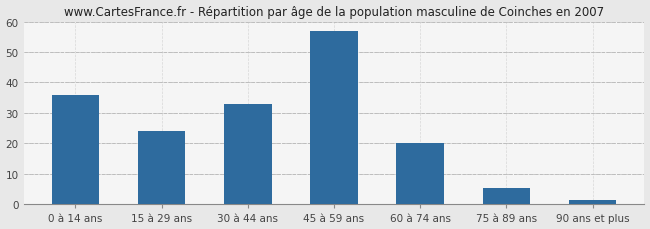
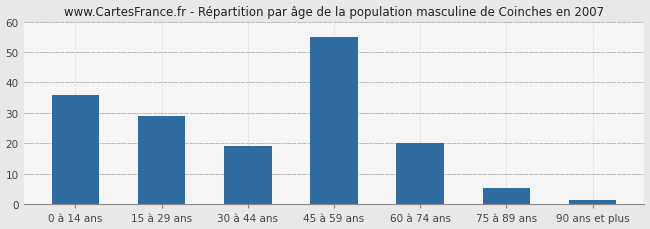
15 à 29 ans: 24.0 -> 29.0
30 à 44 ans: 33.0 -> 19.0
45 à 59 ans: 57.0 -> 55.0
